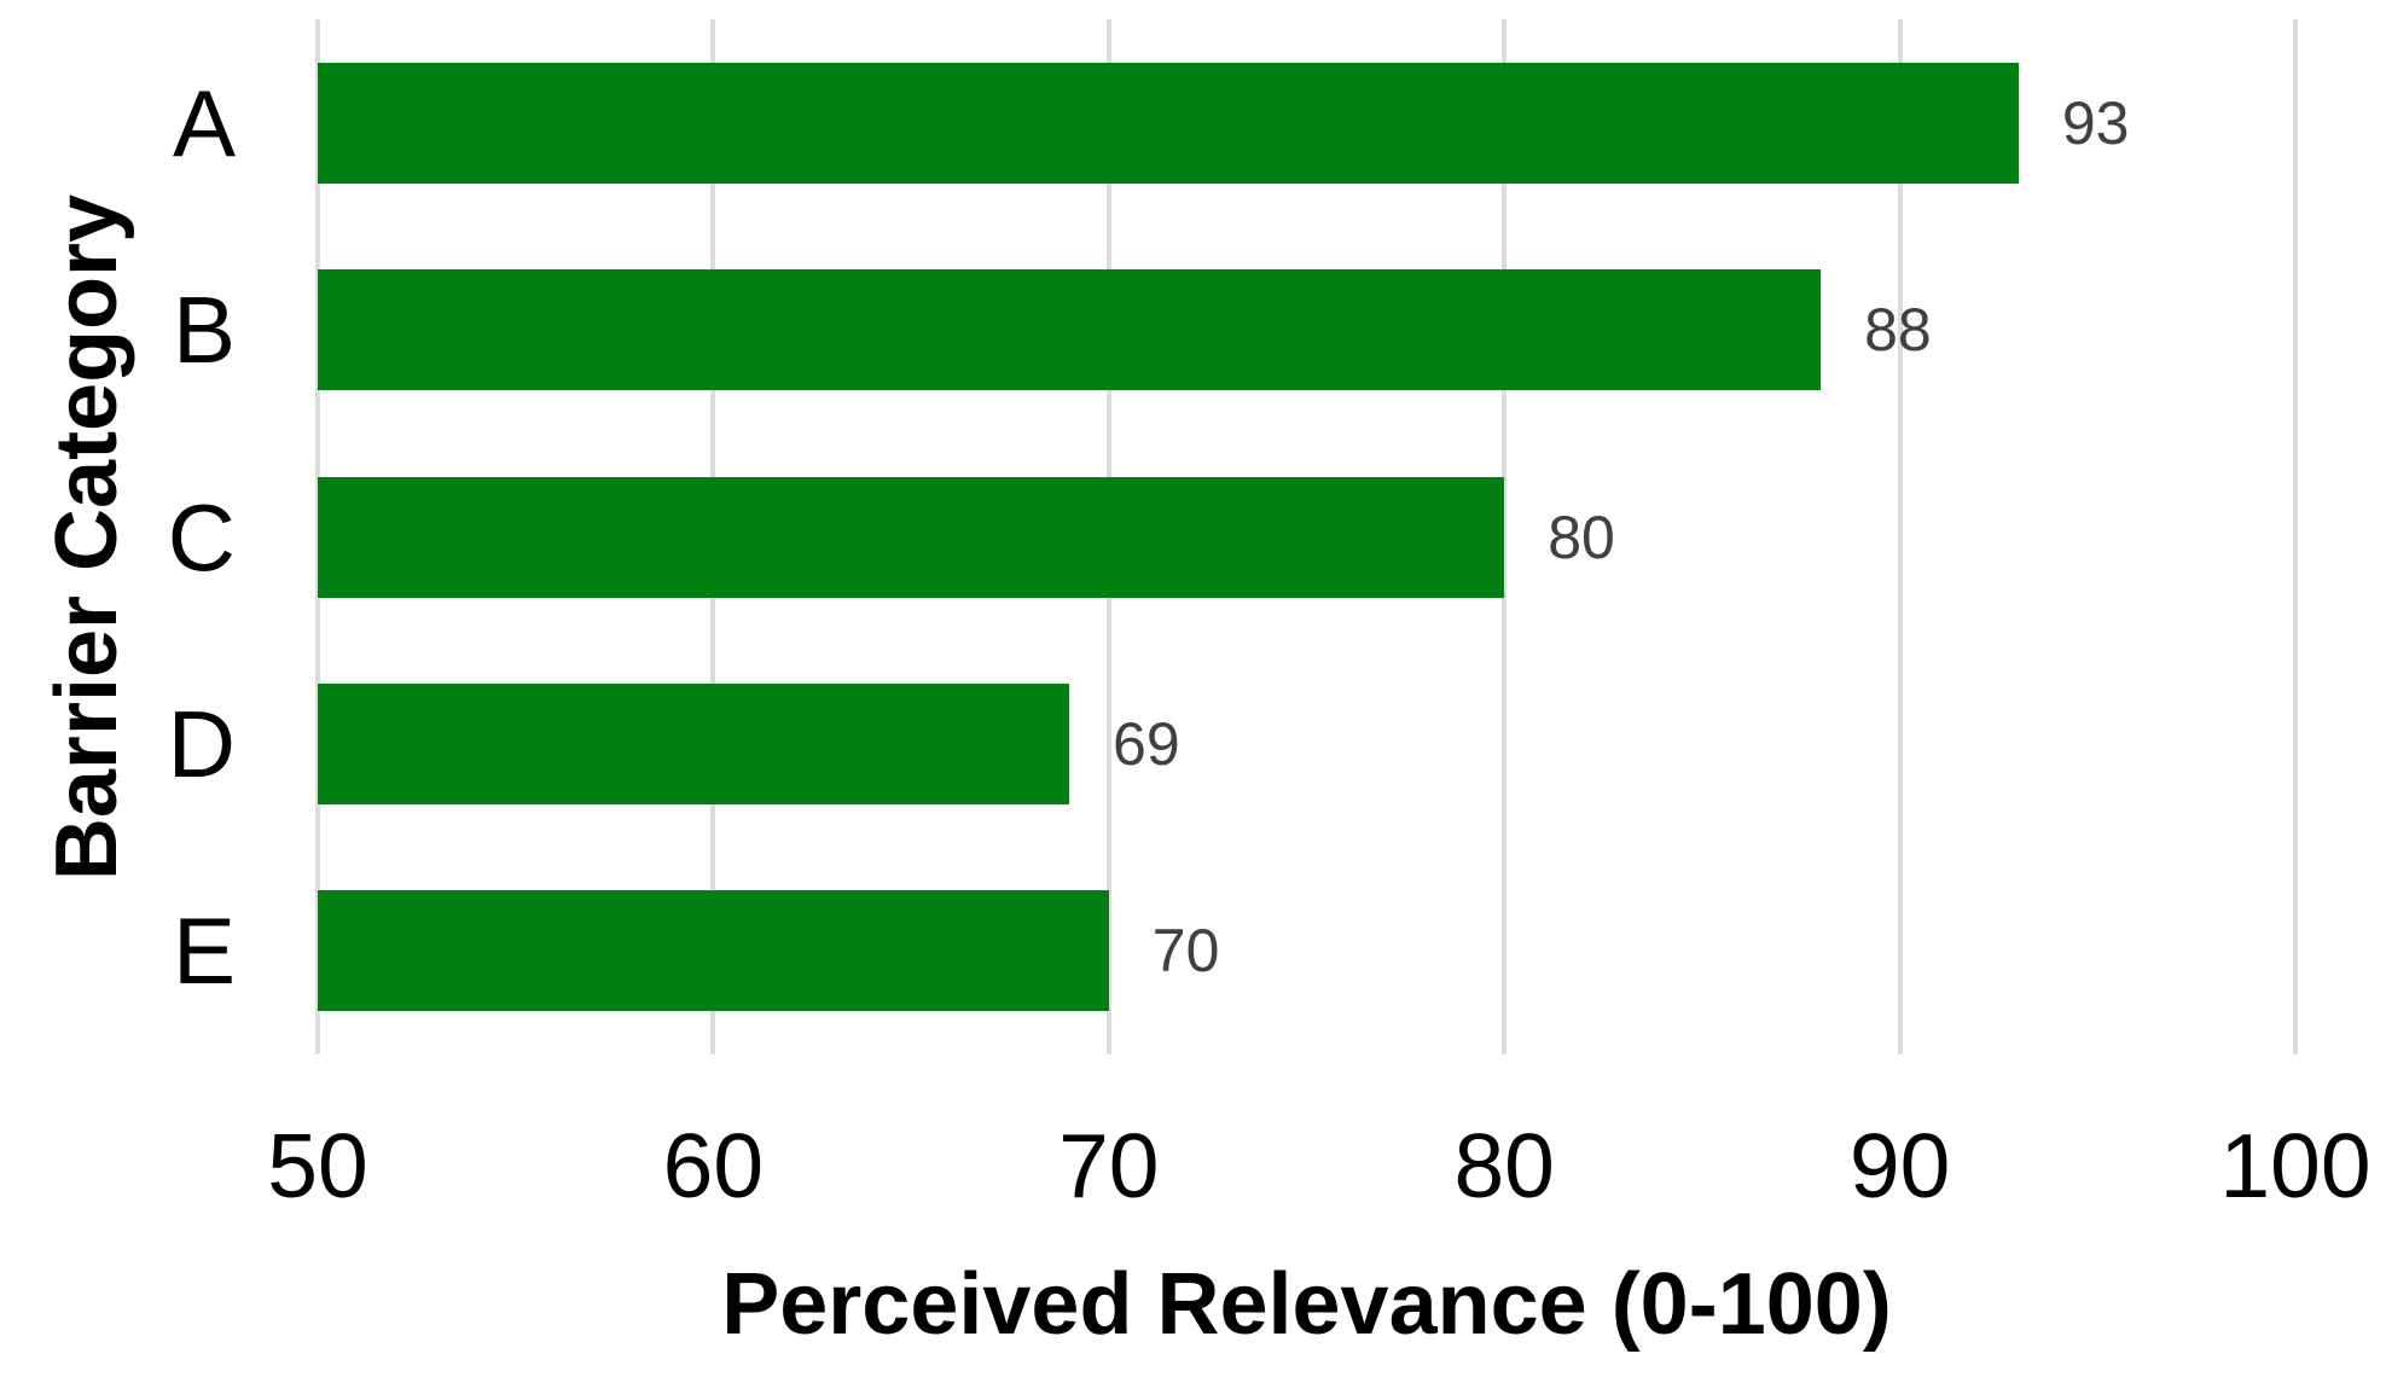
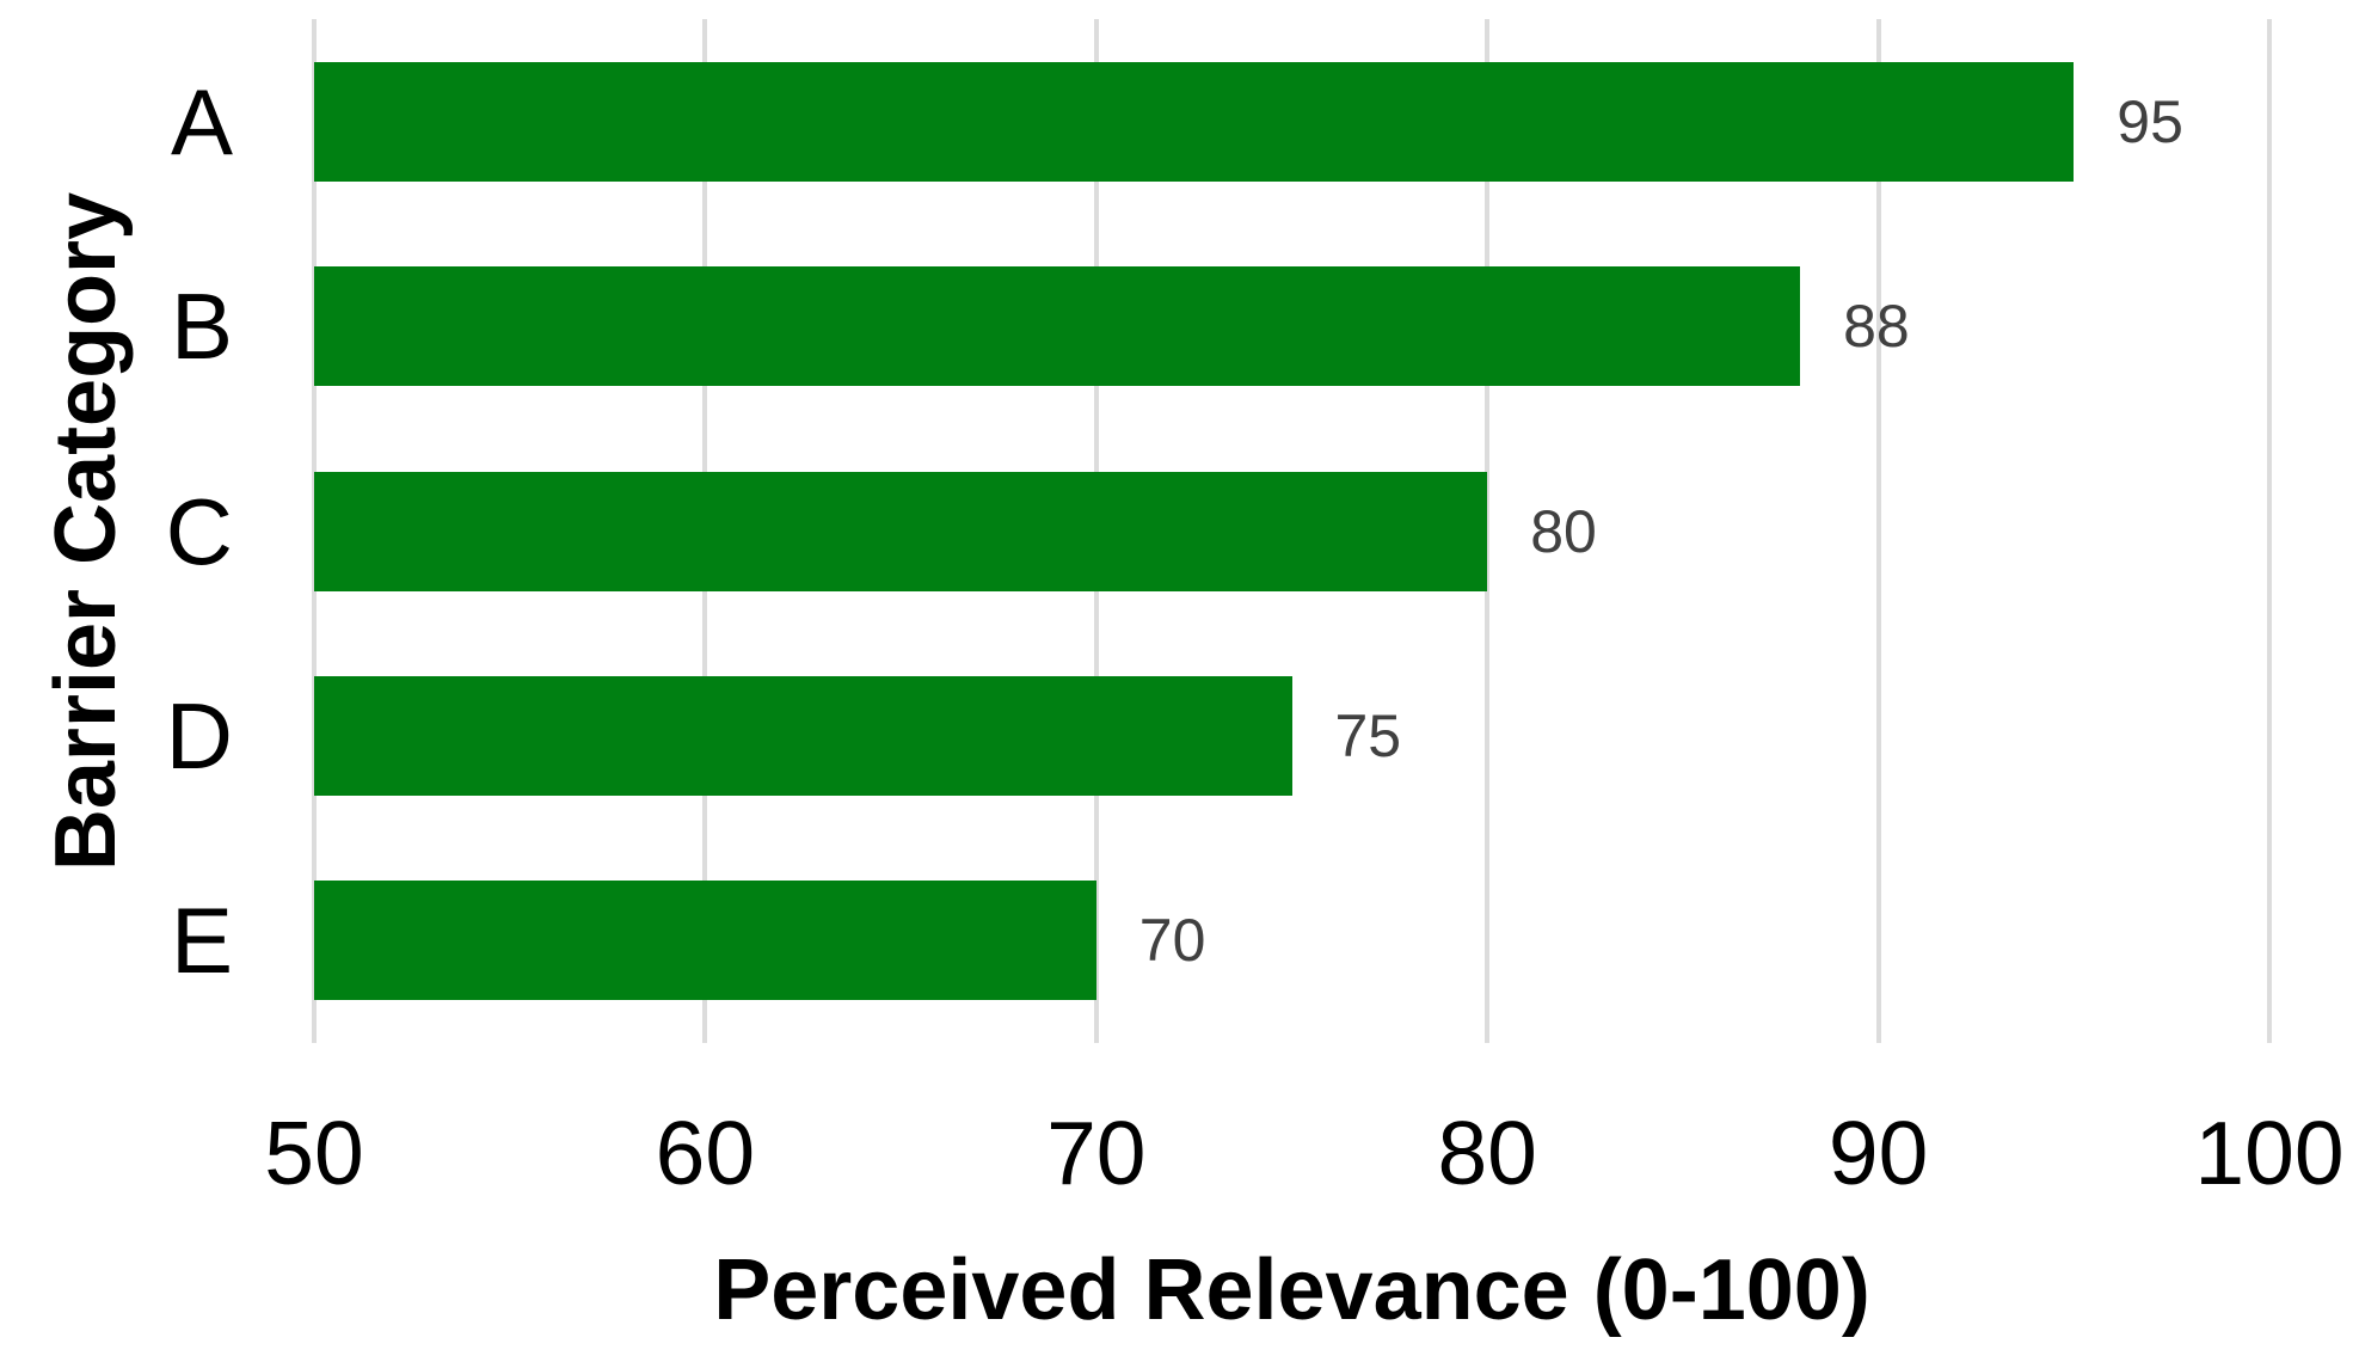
A: 93 -> 95
D: 69 -> 75
